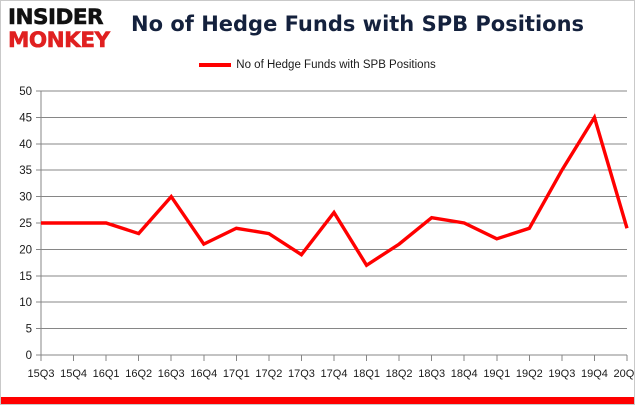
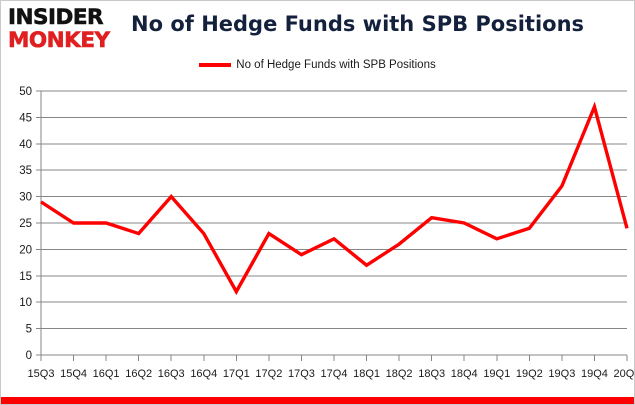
15Q3: 25 -> 29
16Q4: 21 -> 23
17Q1: 24 -> 12
17Q4: 27 -> 22
19Q3: 35 -> 32
19Q4: 45 -> 47
